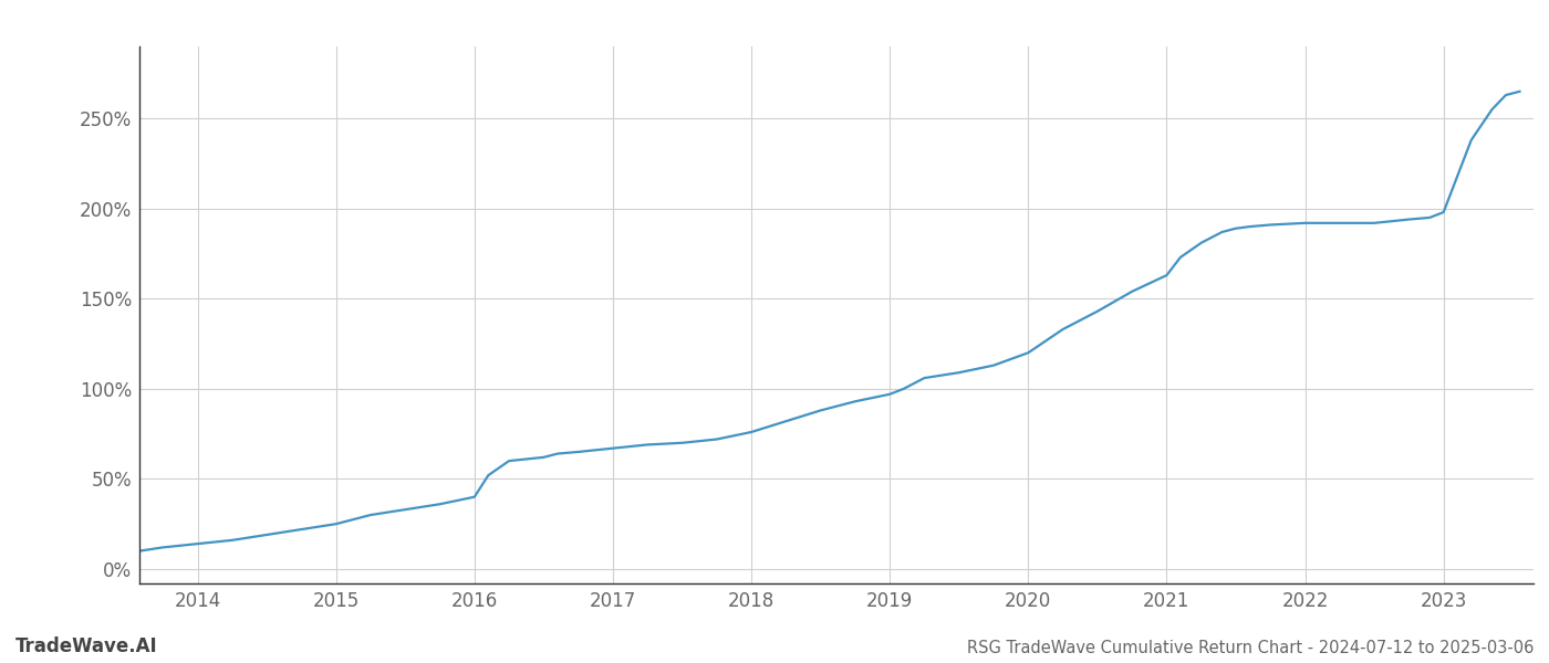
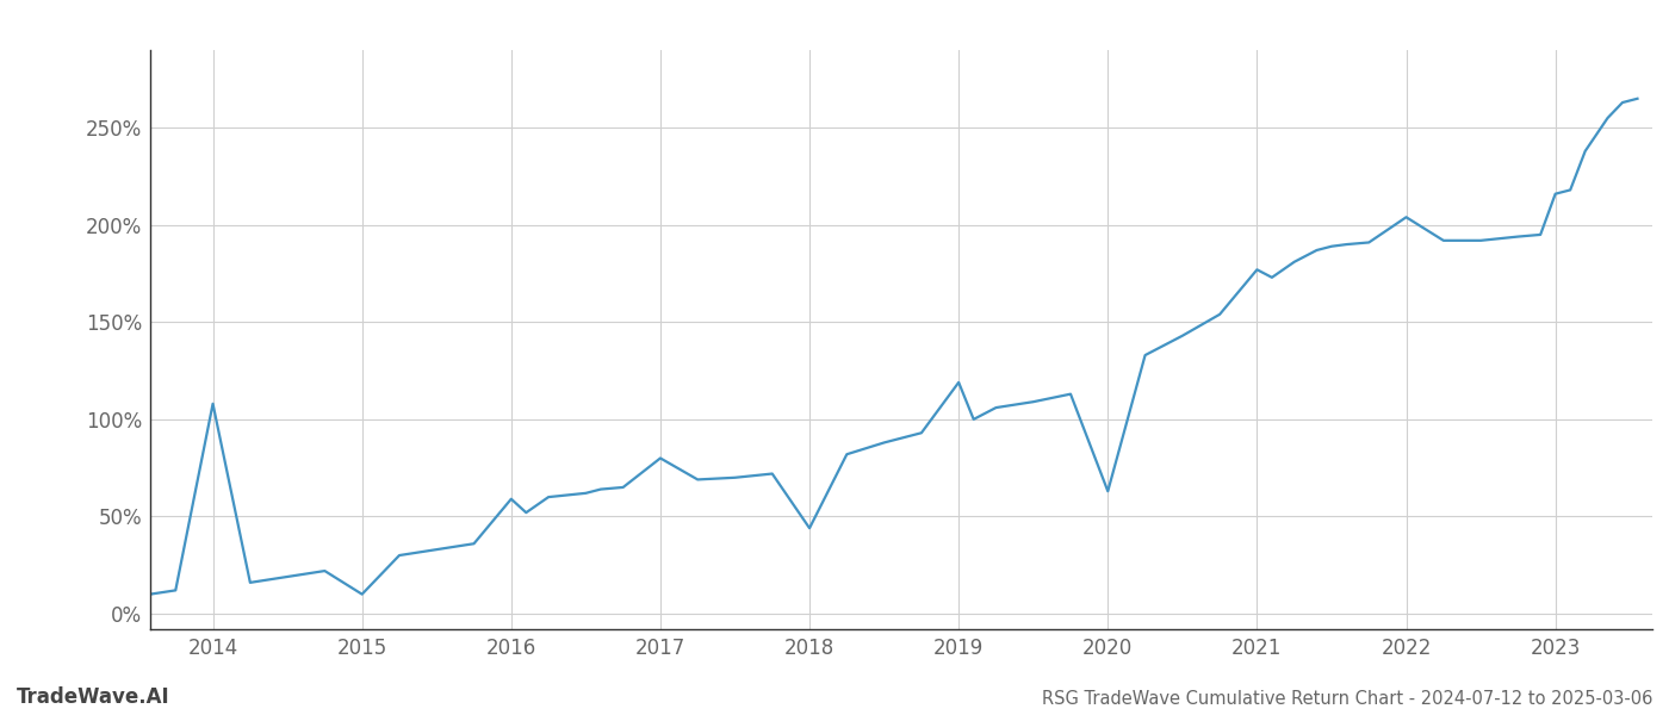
2014: 14% -> 108%
2015: 25% -> 10%
2016: 40% -> 59%
2017: 67% -> 80%
2018: 76% -> 44%
2019: 97% -> 119%
2020: 120% -> 63%
2021: 163% -> 177%
2022: 192% -> 204%
2023: 198% -> 216%
